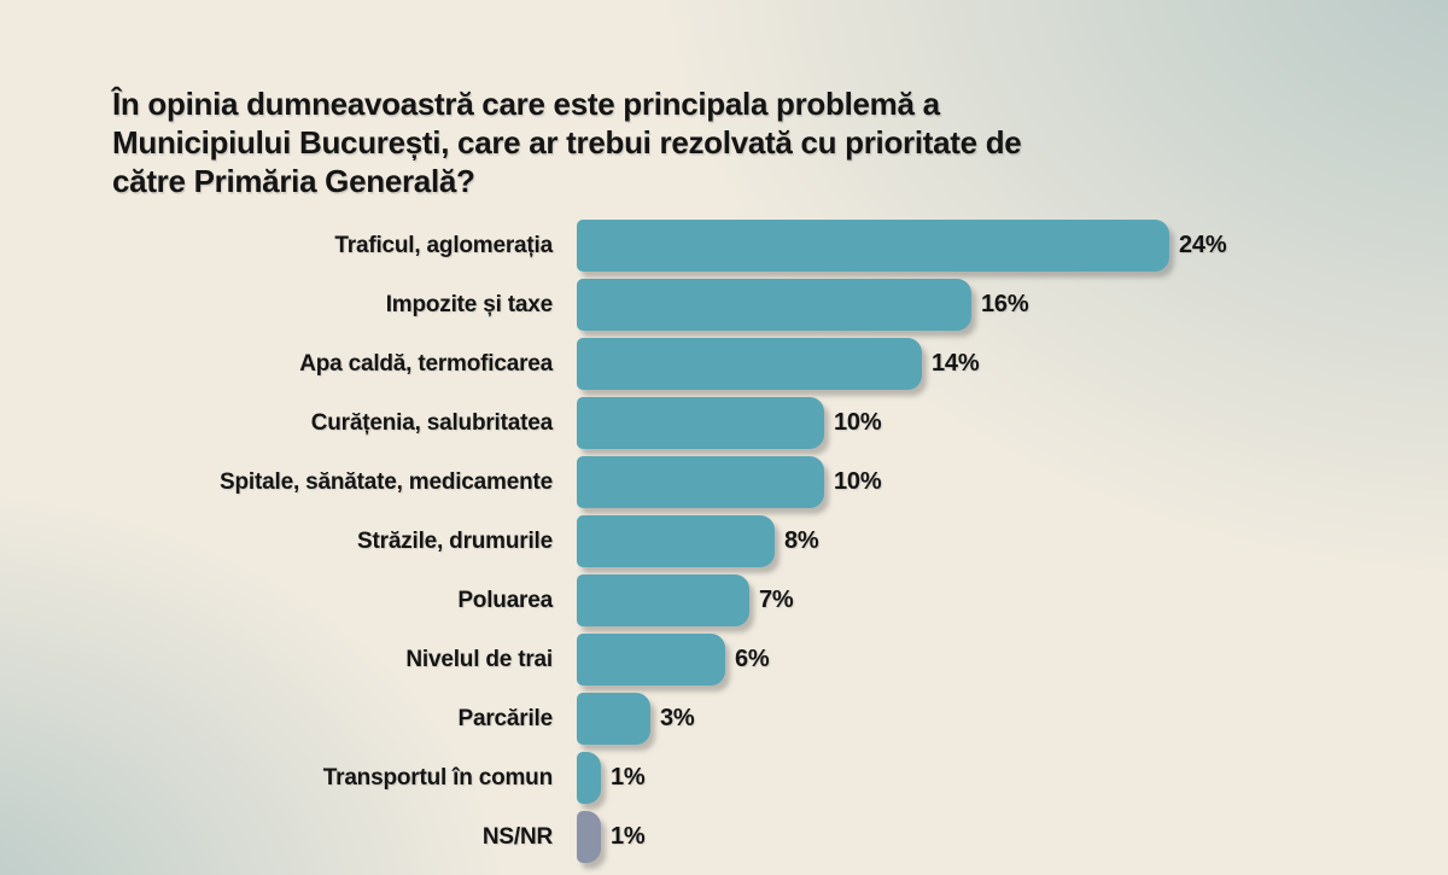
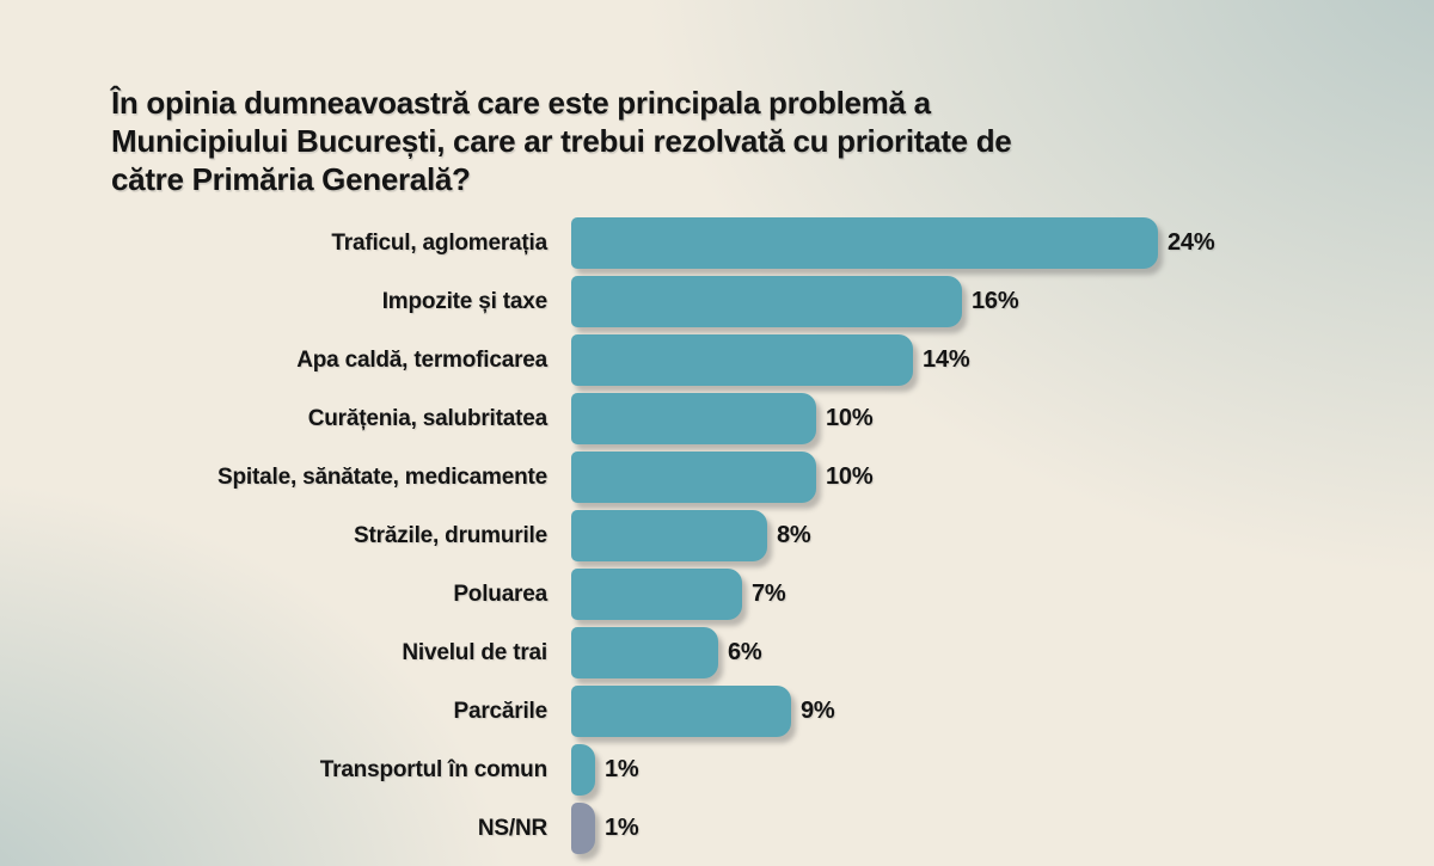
Parcările: 3% -> 9%
